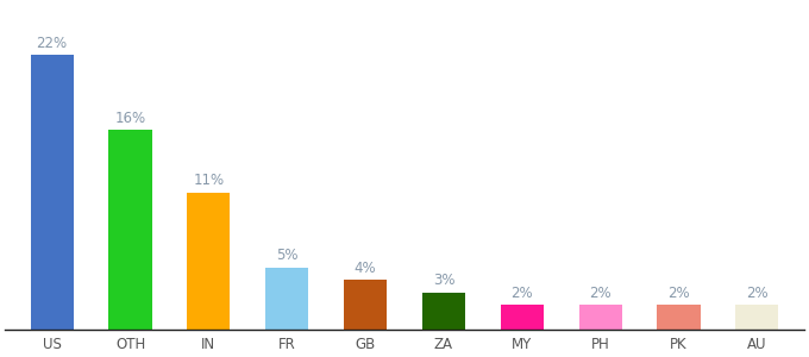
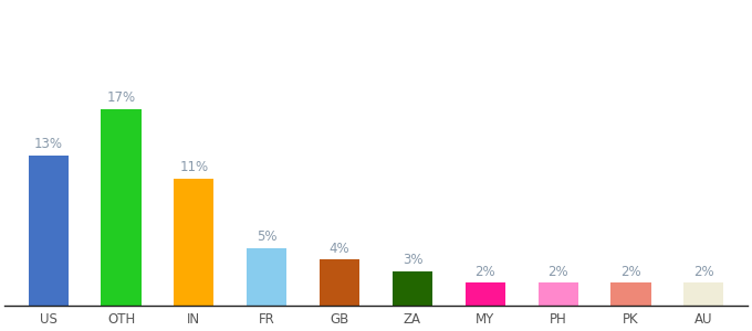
US: 22% -> 13%
OTH: 16% -> 17%
